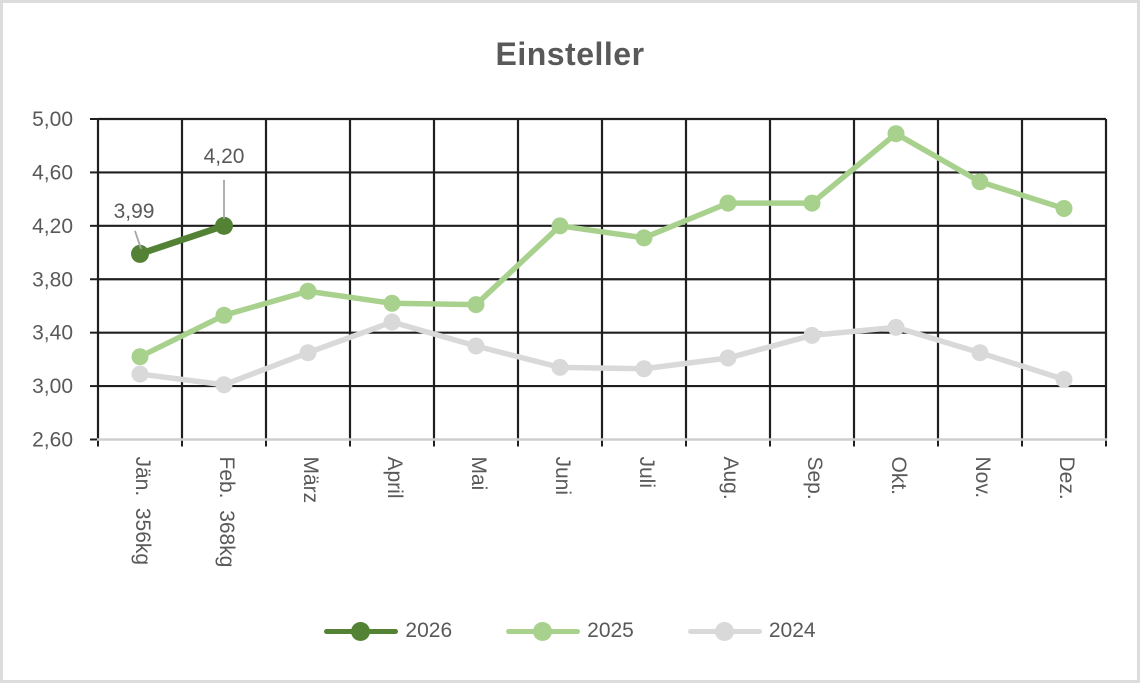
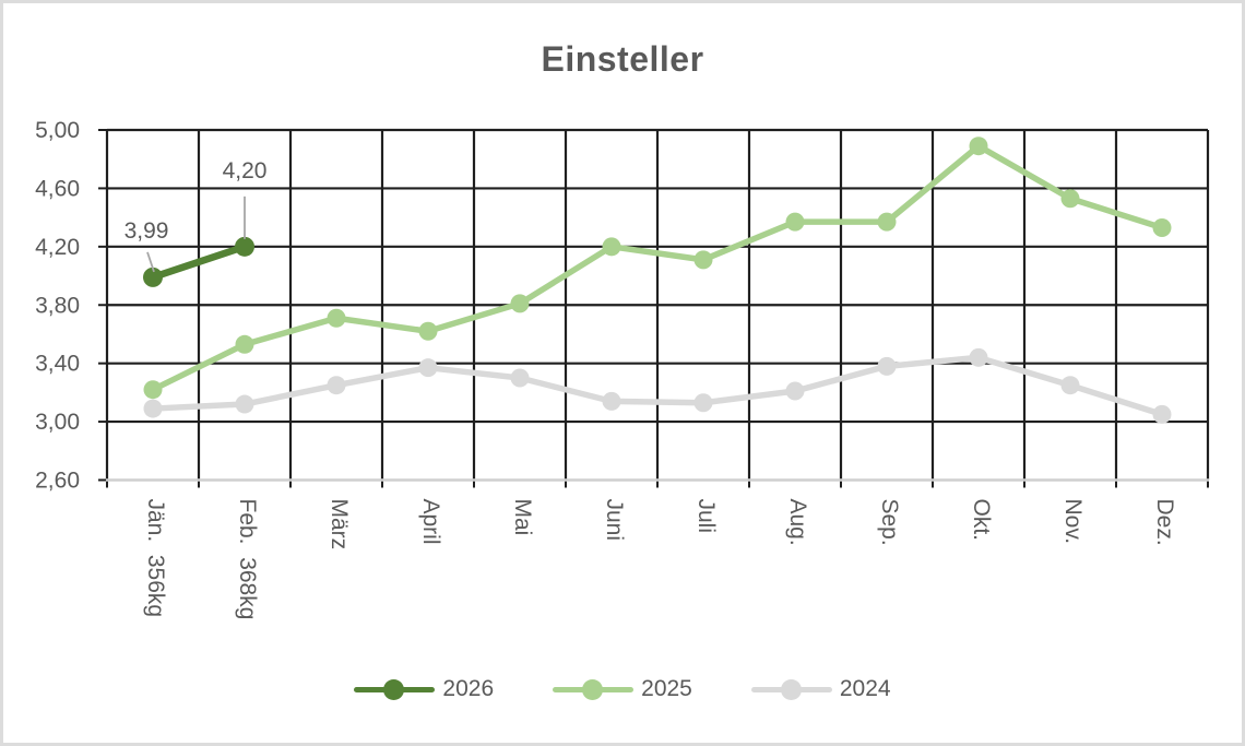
2024/Feb. 368kg: 3,01 -> 3,12
2024/April: 3,48 -> 3,37
2025/Mai: 3,61 -> 3,81
